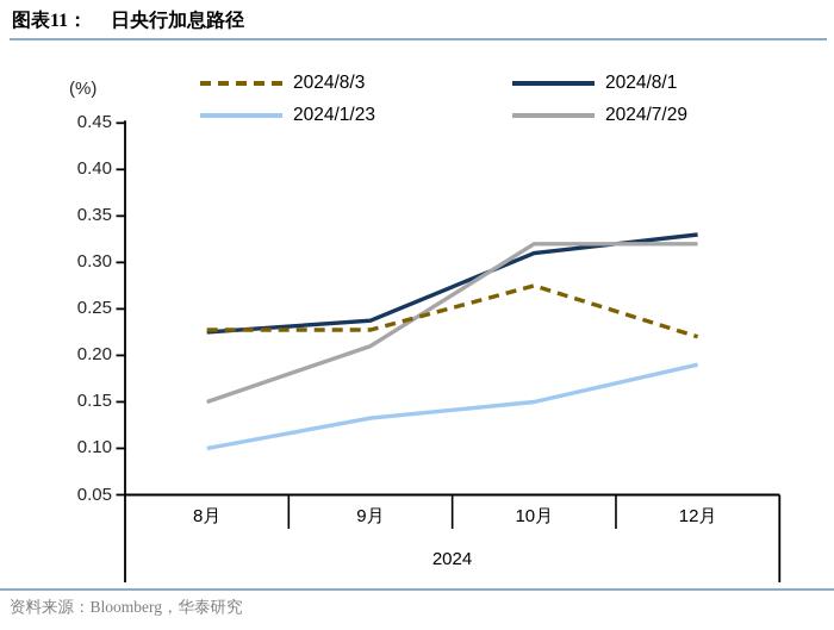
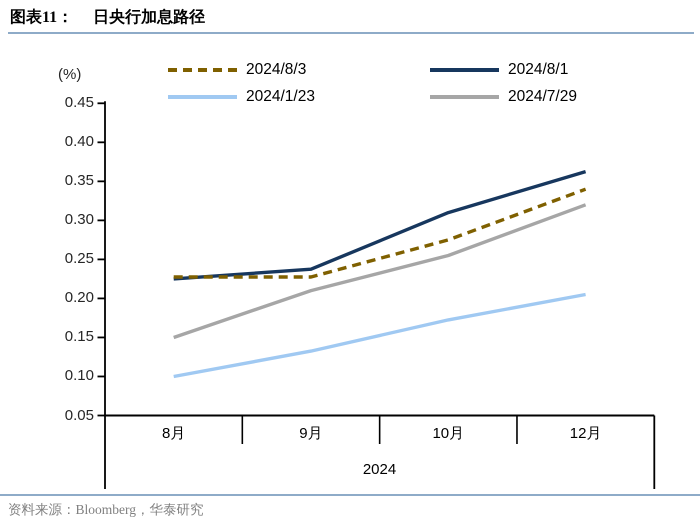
2024/1/23/10月: 0.15 -> 0.17
2024/7/29/10月: 0.32 -> 0.26
2024/8/3/12月: 0.22 -> 0.34
2024/8/1/12月: 0.33 -> 0.36
2024/1/23/12月: 0.19 -> 0.20
